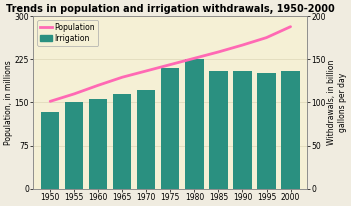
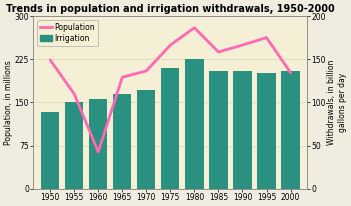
Population/1950: 152 -> 224
Population/1960: 180 -> 64
Population/1975: 216 -> 250
Population/1980: 227 -> 280
Population/2000: 282 -> 202
